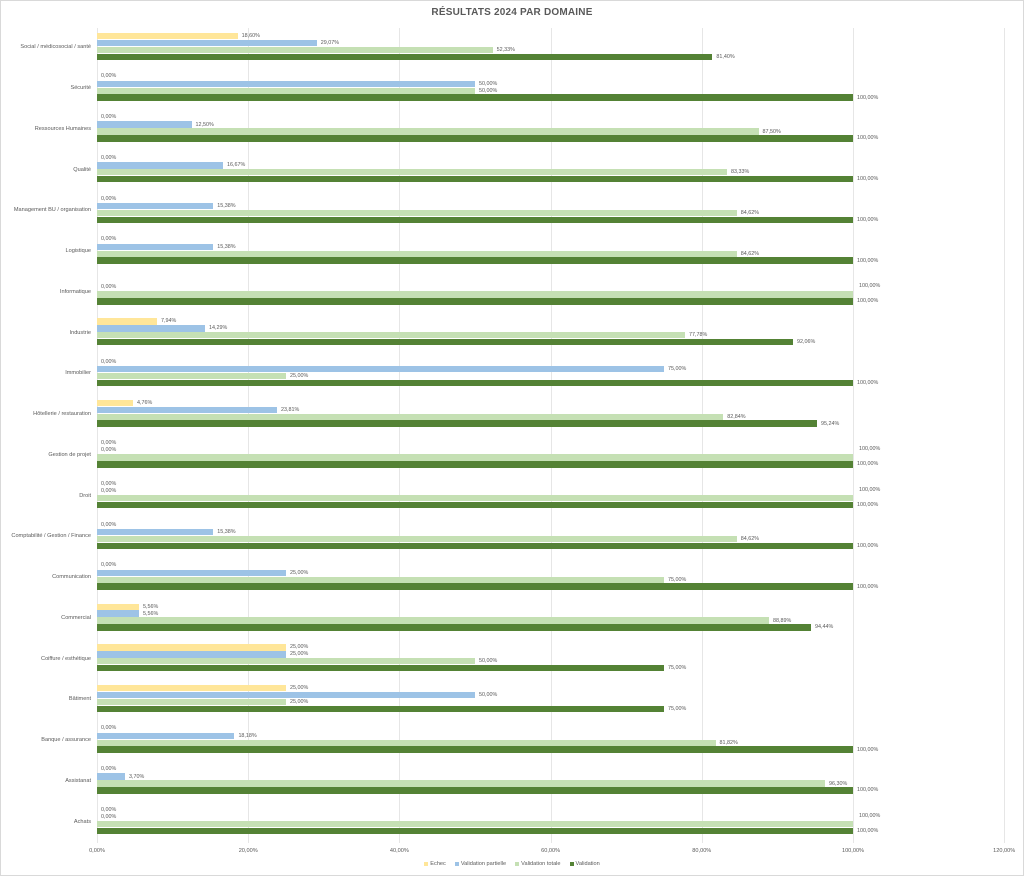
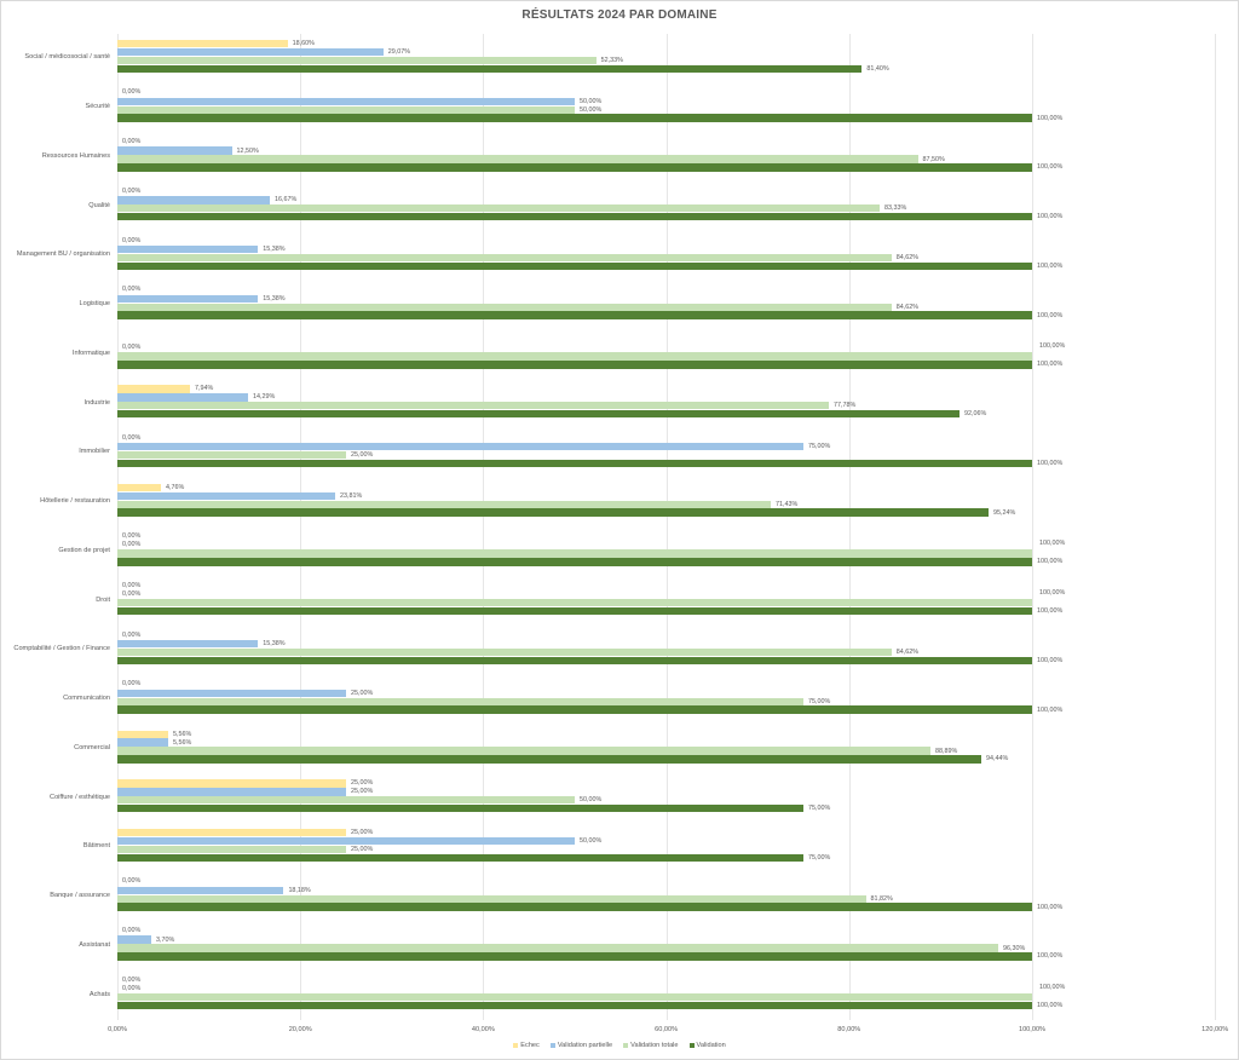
Validation totale/Hôtellerie / restauration: 82,84% -> 71,43%
